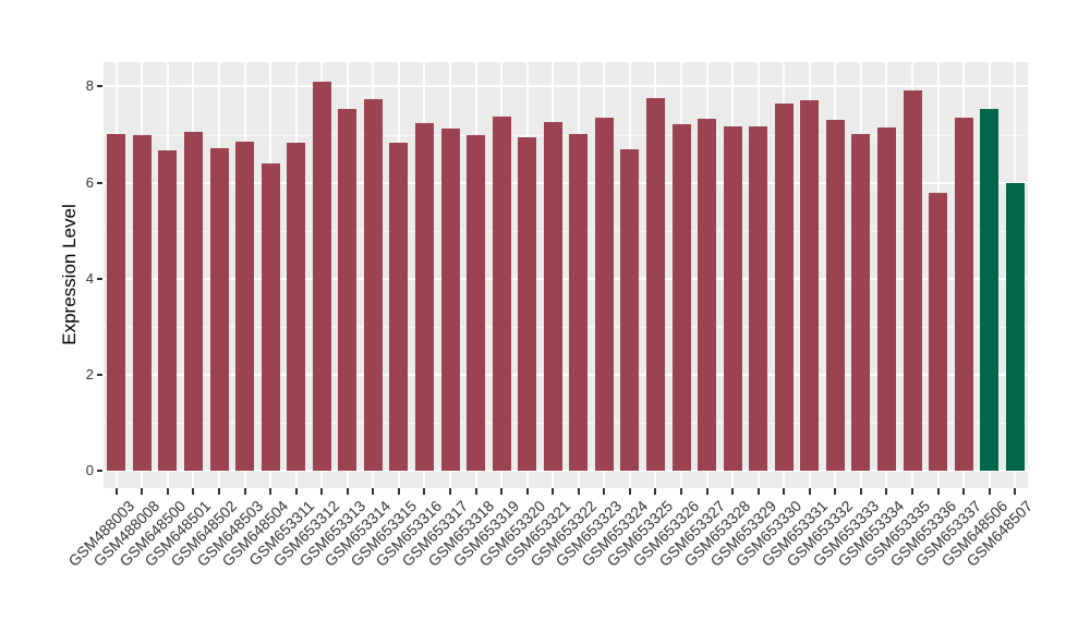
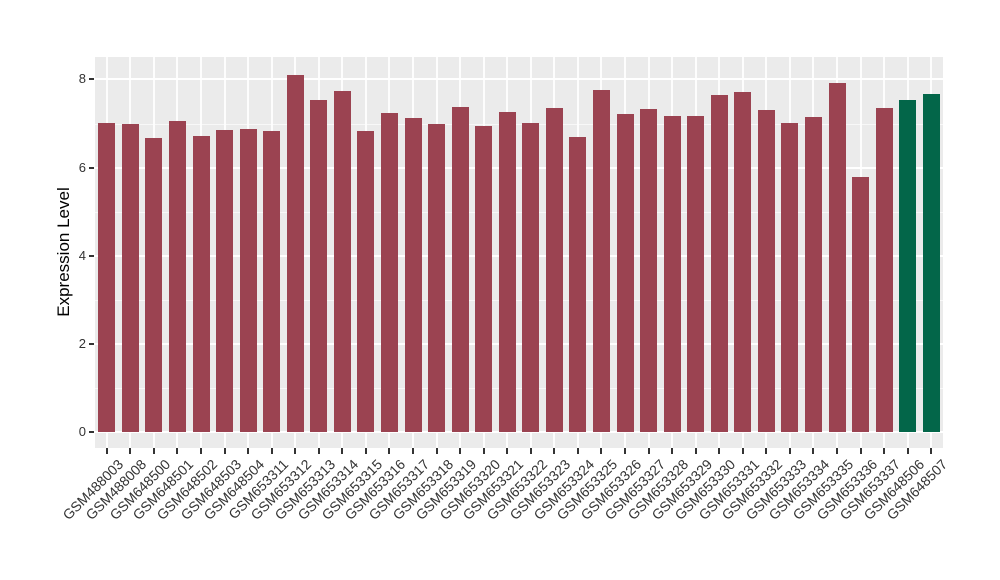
GSM648504: 6.4 -> 6.9
GSM648507: 6.0 -> 7.7
